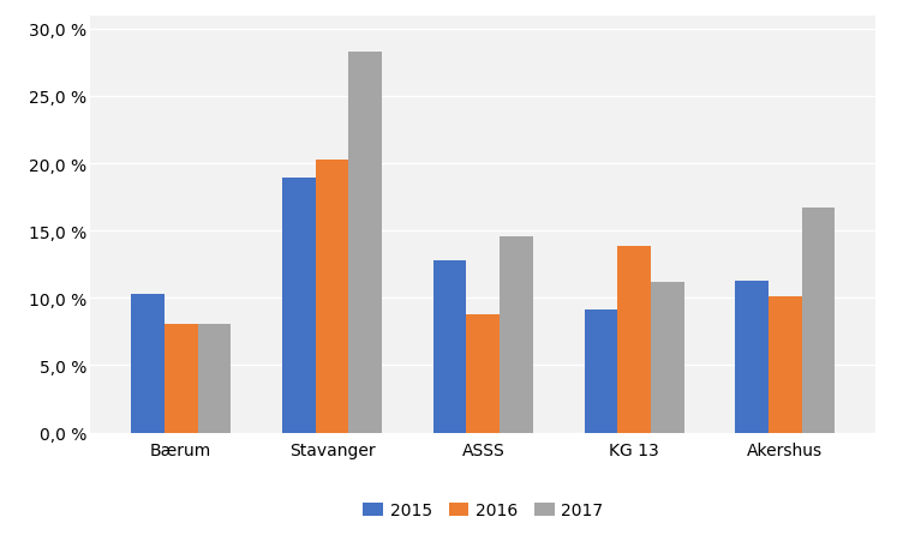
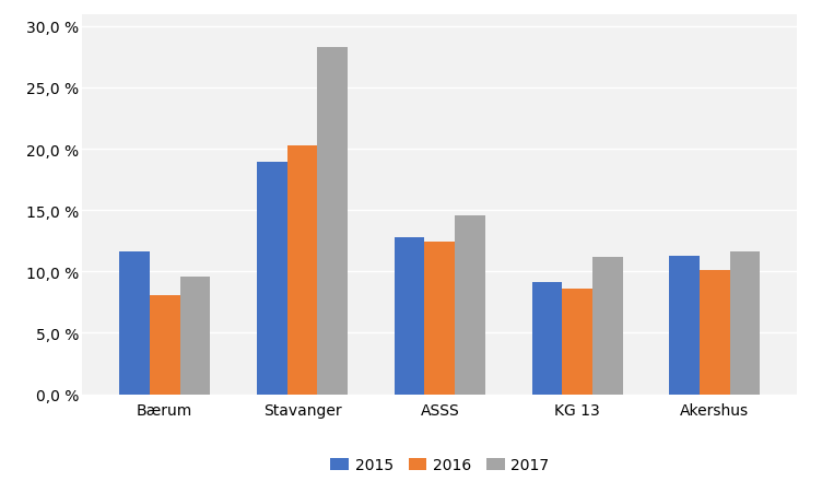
2015/Bærum: 10,3 % -> 11,6 %
2017/Bærum: 8,1 % -> 9,6 %
2016/ASSS: 8,8 % -> 12,4 %
2016/KG 13: 13,9 % -> 8,6 %
2017/Akershus: 16,7 % -> 11,6 %
